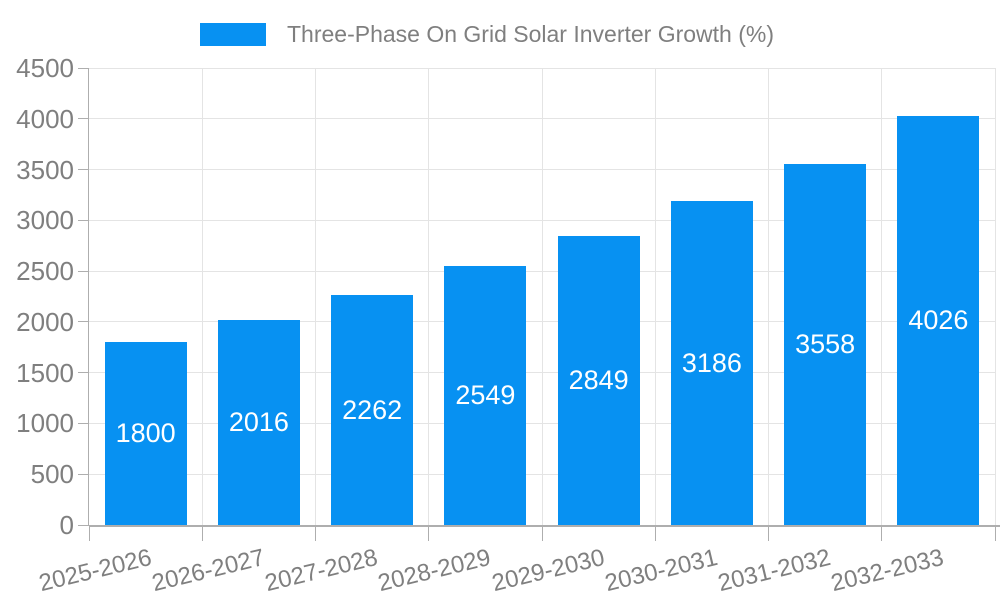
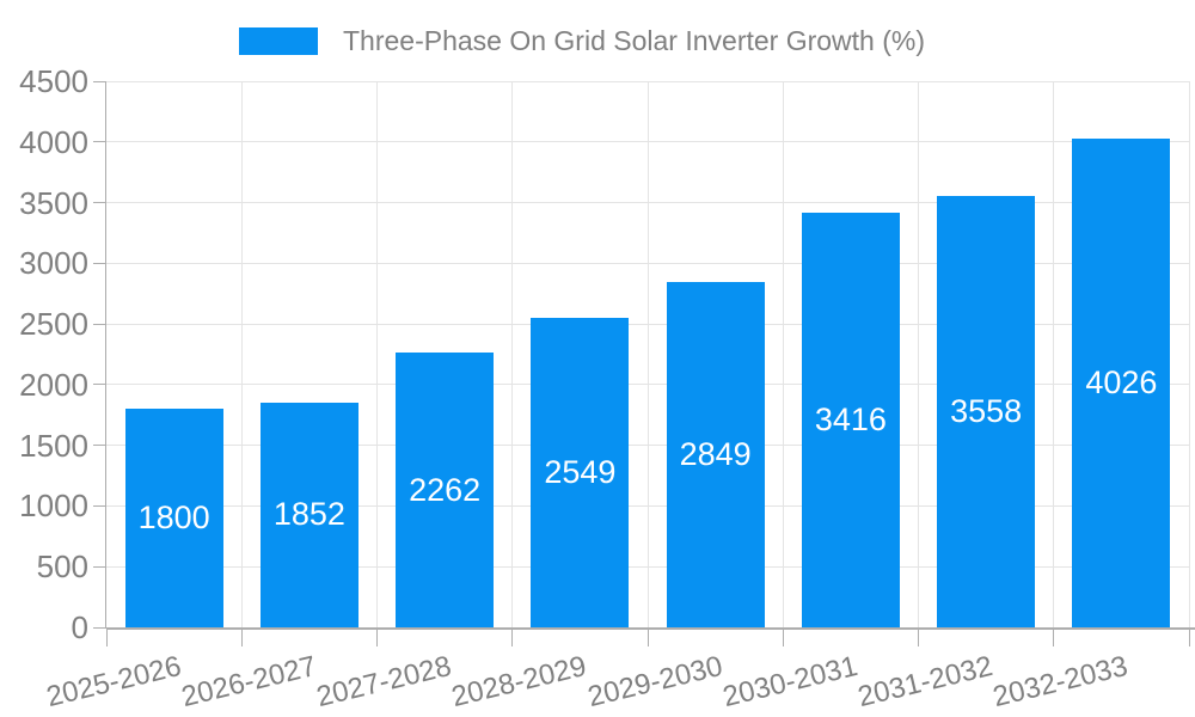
2026-2027: 2016 -> 1852
2030-2031: 3186 -> 3416
